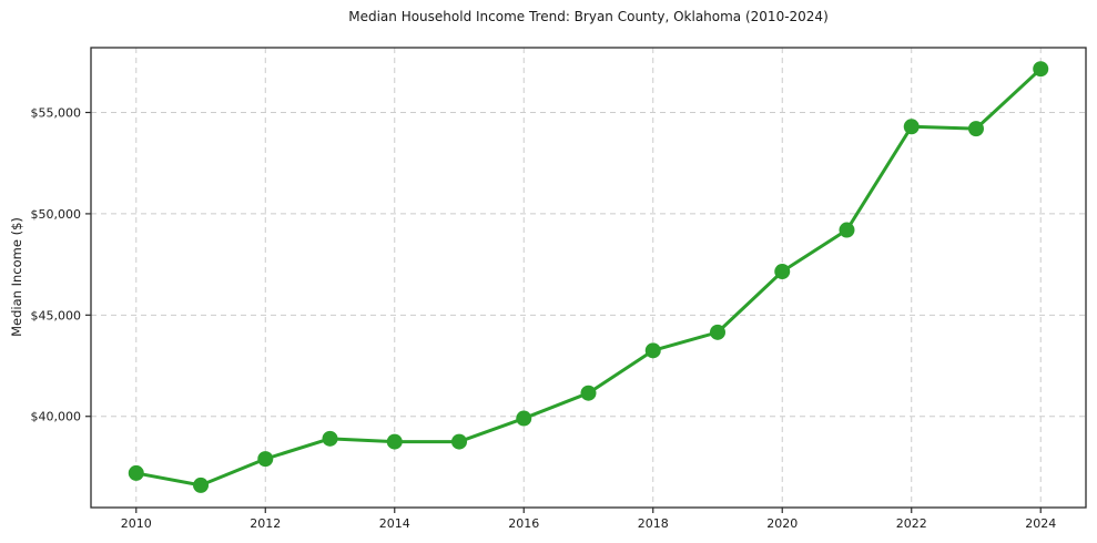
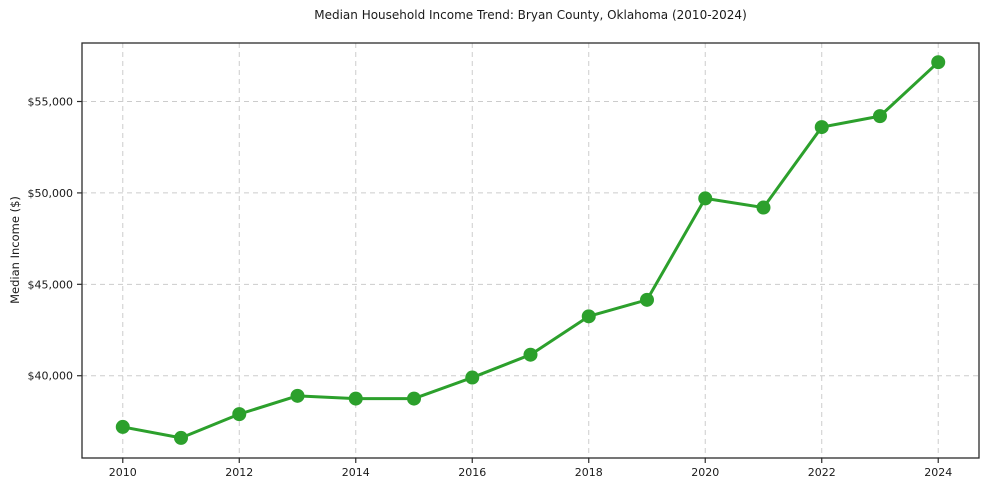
2020: $47200 -> $49700
2022: $54300 -> $53600
